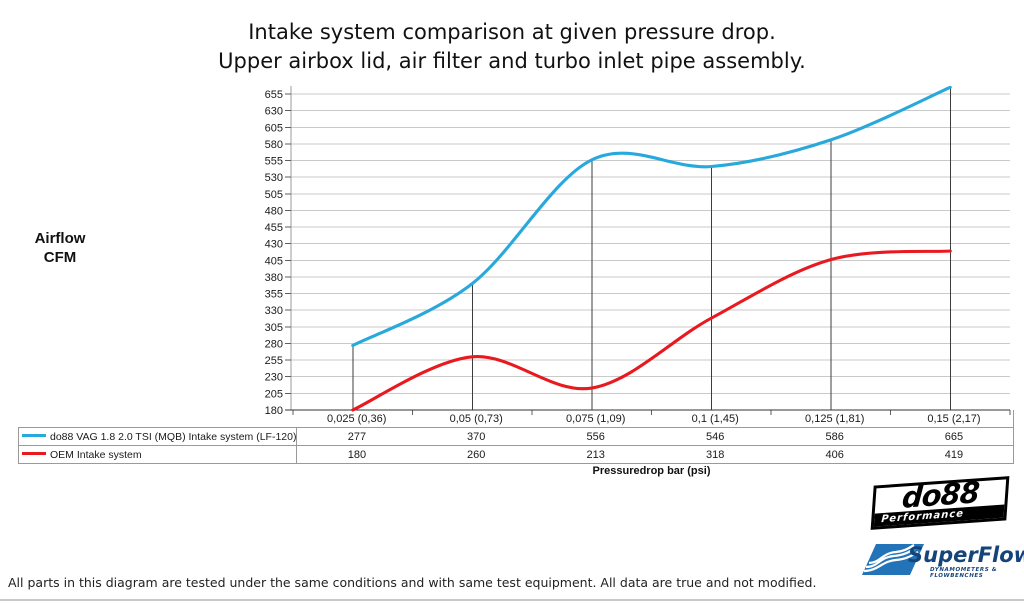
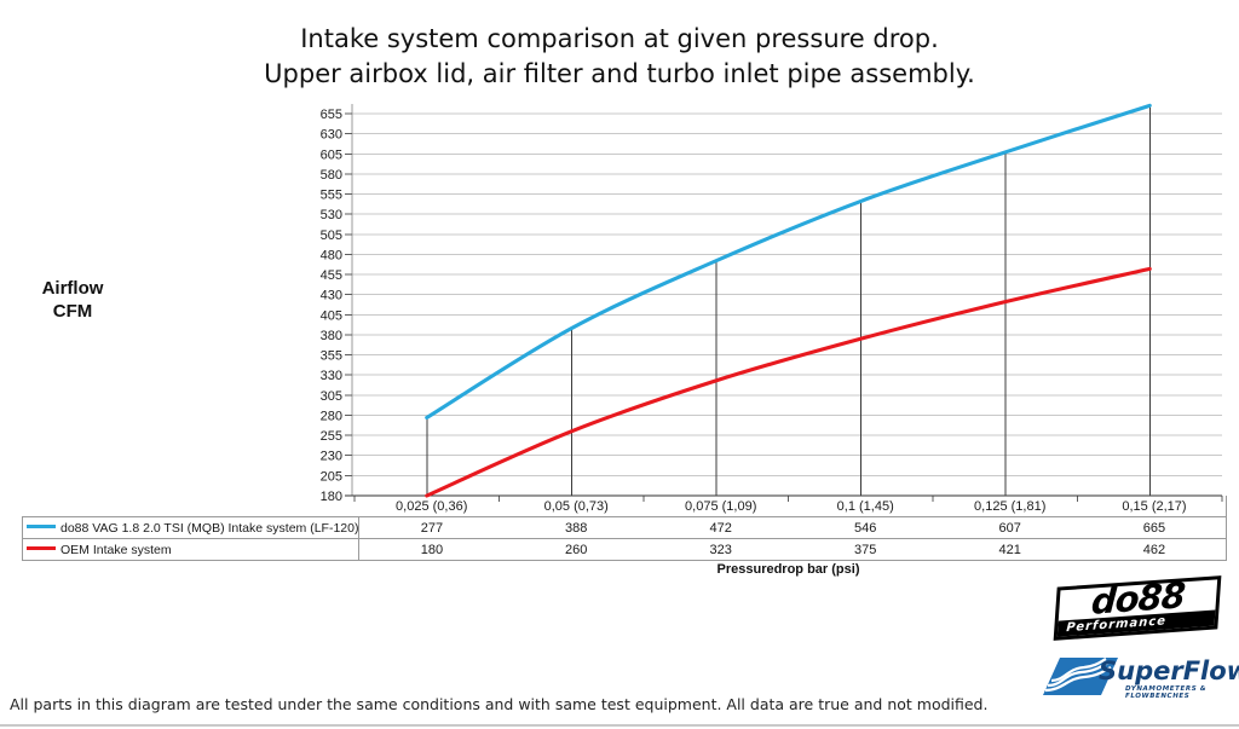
do88 VAG 1.8 2.0 TSI (MQB) Intake system (LF-120)/0,05 (0,73): 370 -> 388
do88 VAG 1.8 2.0 TSI (MQB) Intake system (LF-120)/0,075 (1,09): 556 -> 472
OEM Intake system/0,075 (1,09): 213 -> 323
OEM Intake system/0,1 (1,45): 318 -> 375
do88 VAG 1.8 2.0 TSI (MQB) Intake system (LF-120)/0,125 (1,81): 586 -> 607
OEM Intake system/0,125 (1,81): 406 -> 421
OEM Intake system/0,15 (2,17): 419 -> 462
